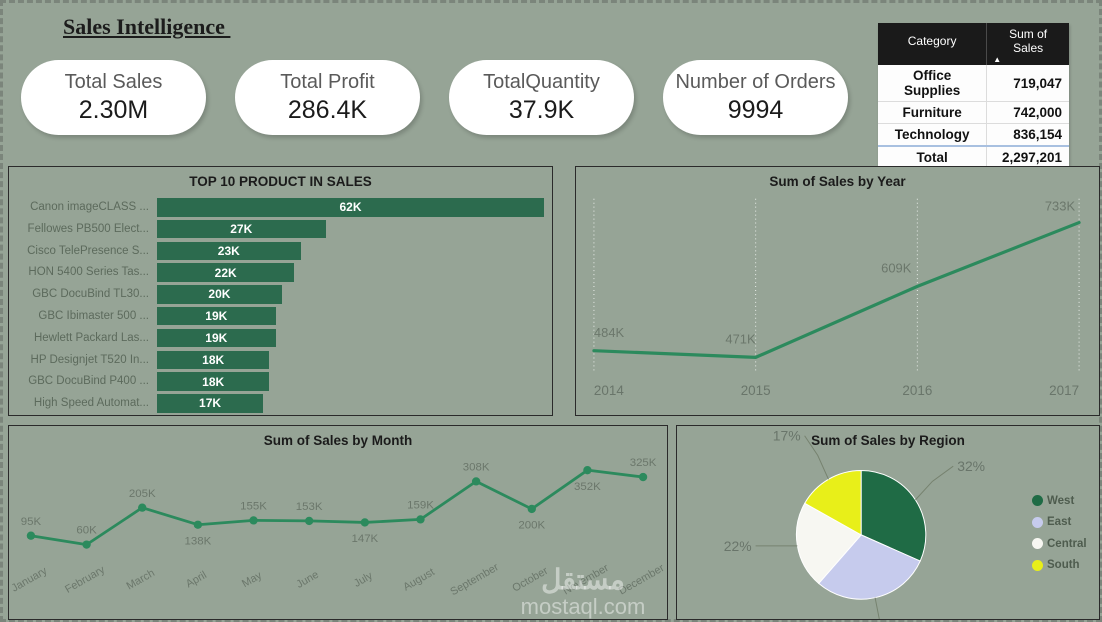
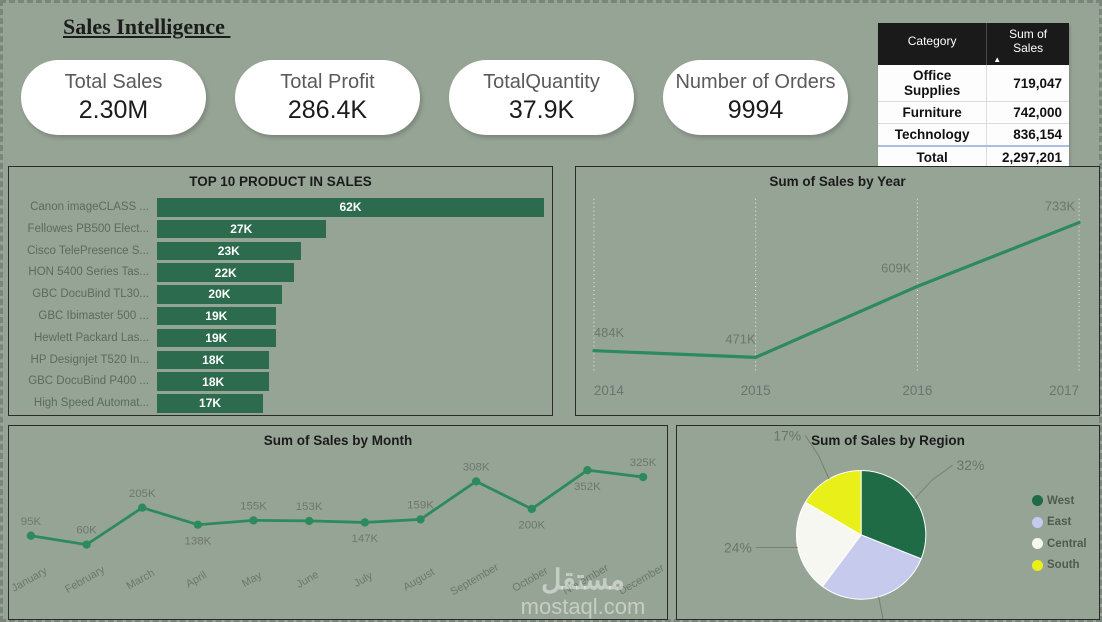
Sum of Sales by Region/Central: 22% -> 24%
